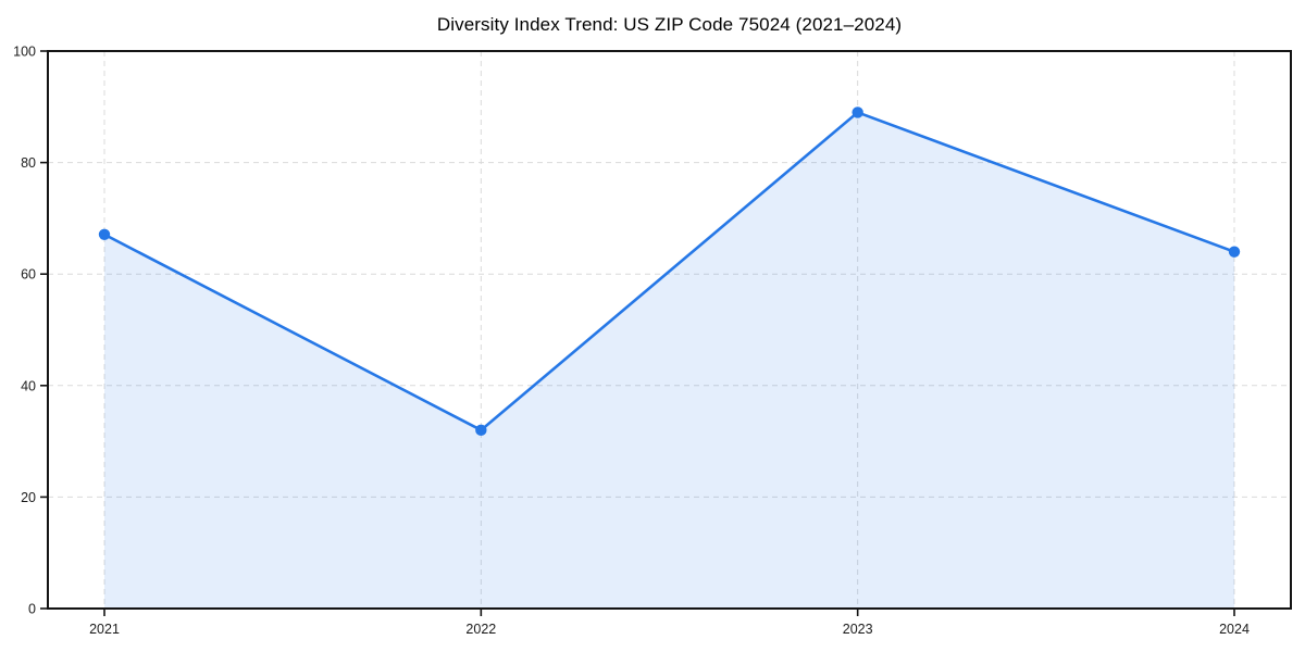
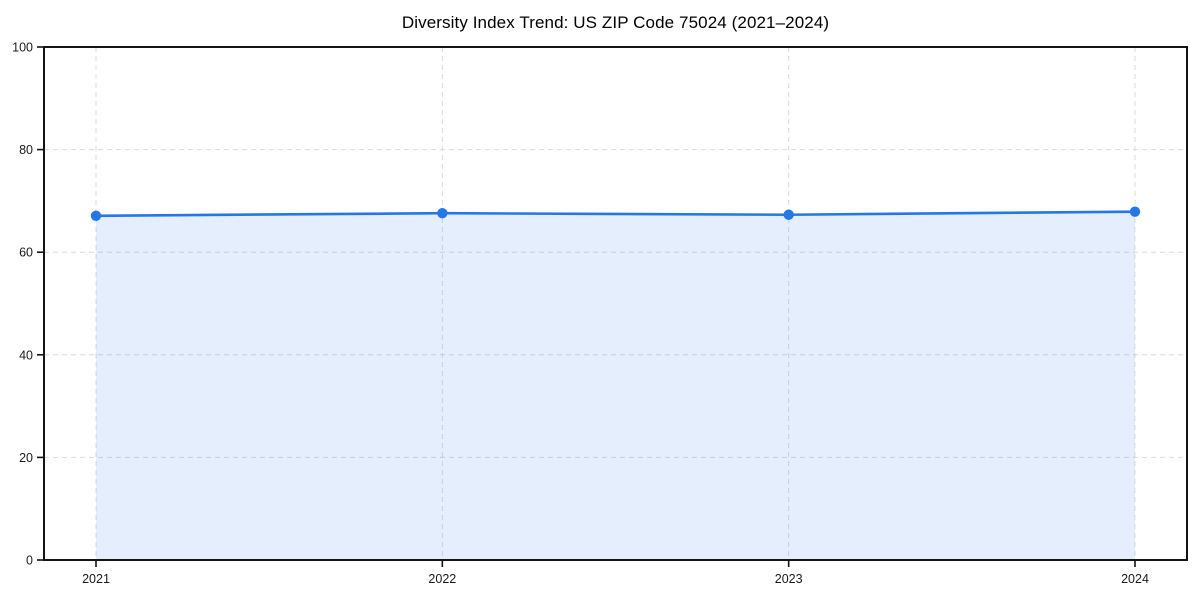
2022: 32 -> 68
2023: 89 -> 67
2024: 64 -> 68
